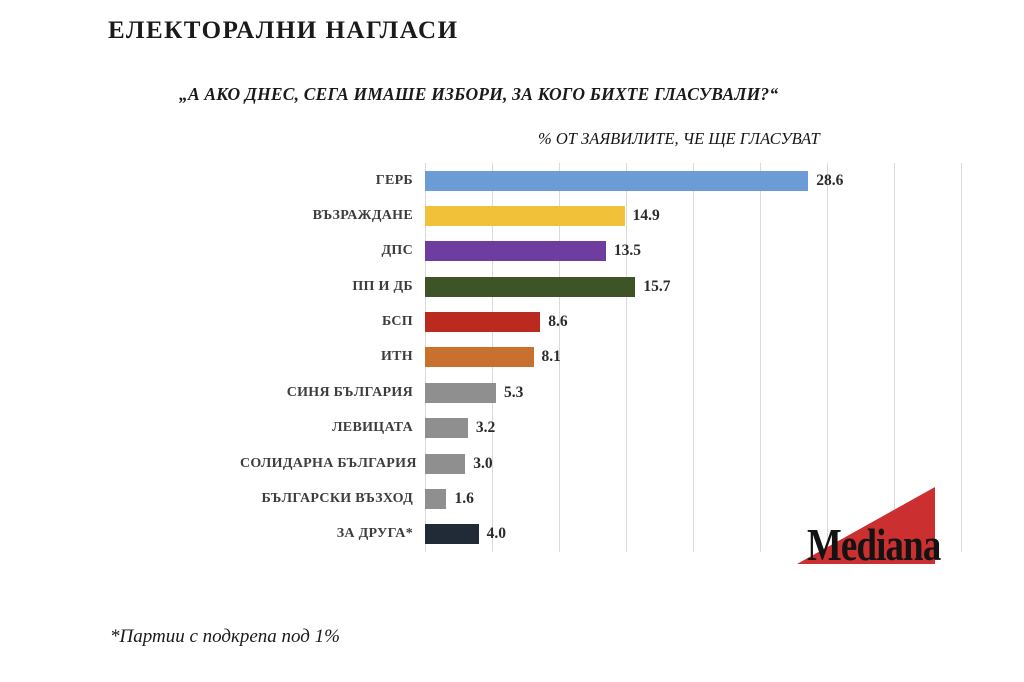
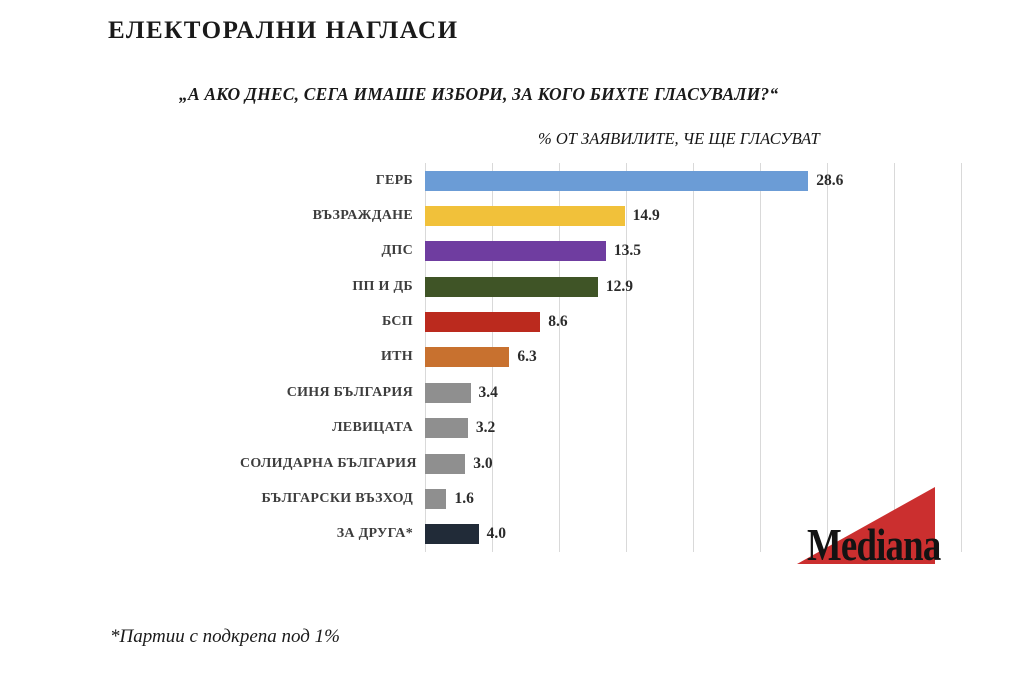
ПП И ДБ: 15.7 -> 12.9
ИТН: 8.1 -> 6.3
СИНЯ БЪЛГАРИЯ: 5.3 -> 3.4
